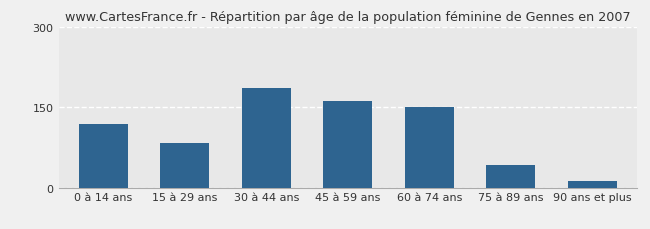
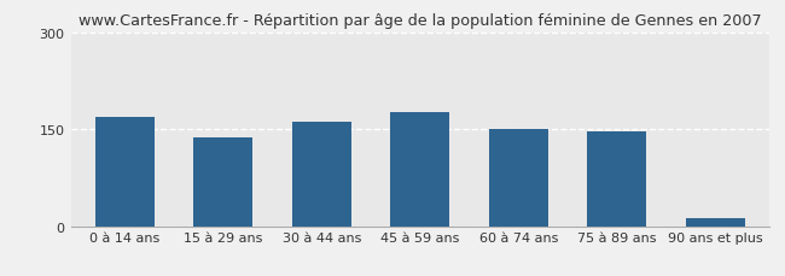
0 à 14 ans: 118 -> 168
15 à 29 ans: 84 -> 137
30 à 44 ans: 186 -> 161
45 à 59 ans: 162 -> 176
75 à 89 ans: 42 -> 147
